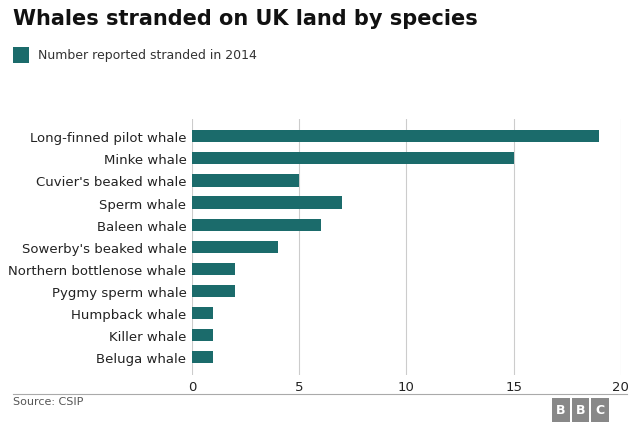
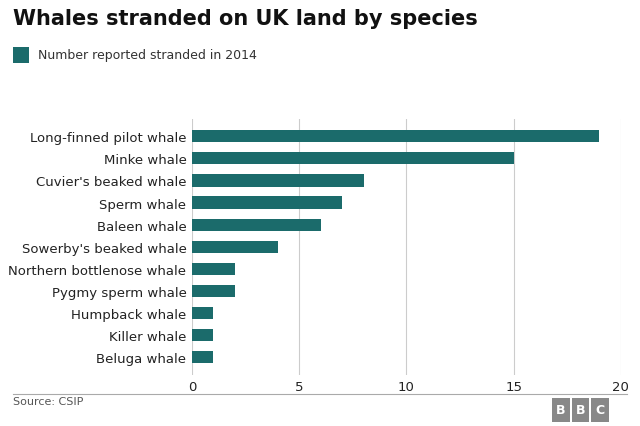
Cuvier's beaked whale: 5 -> 8
